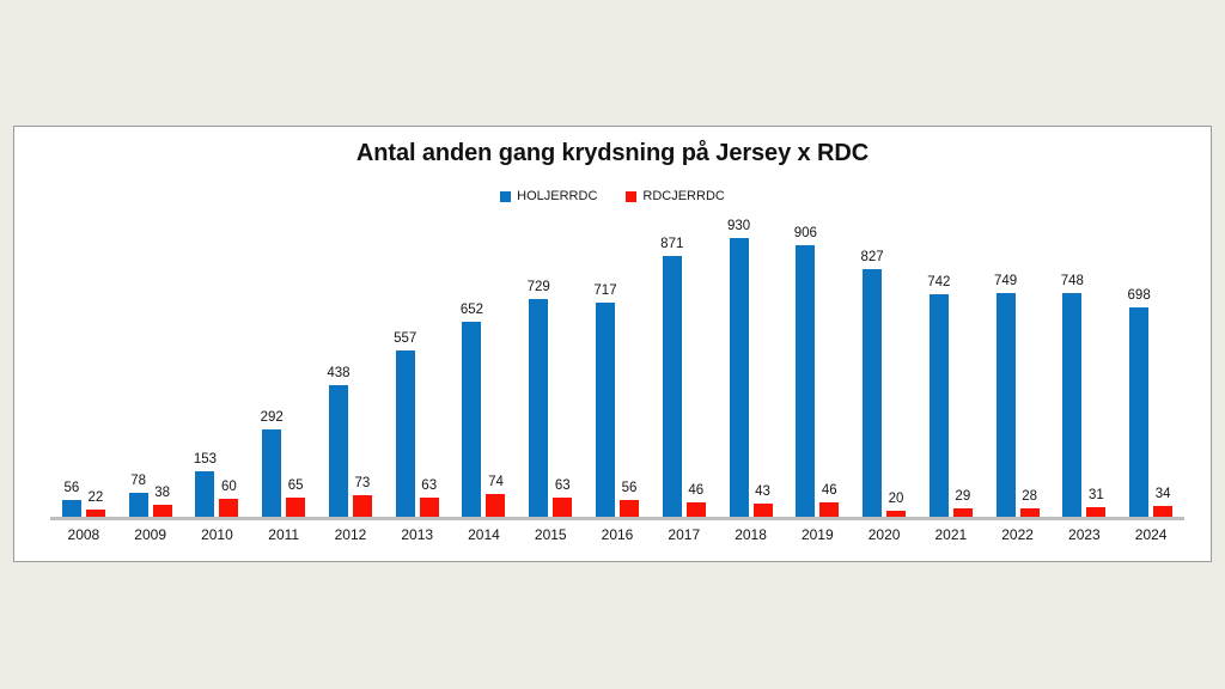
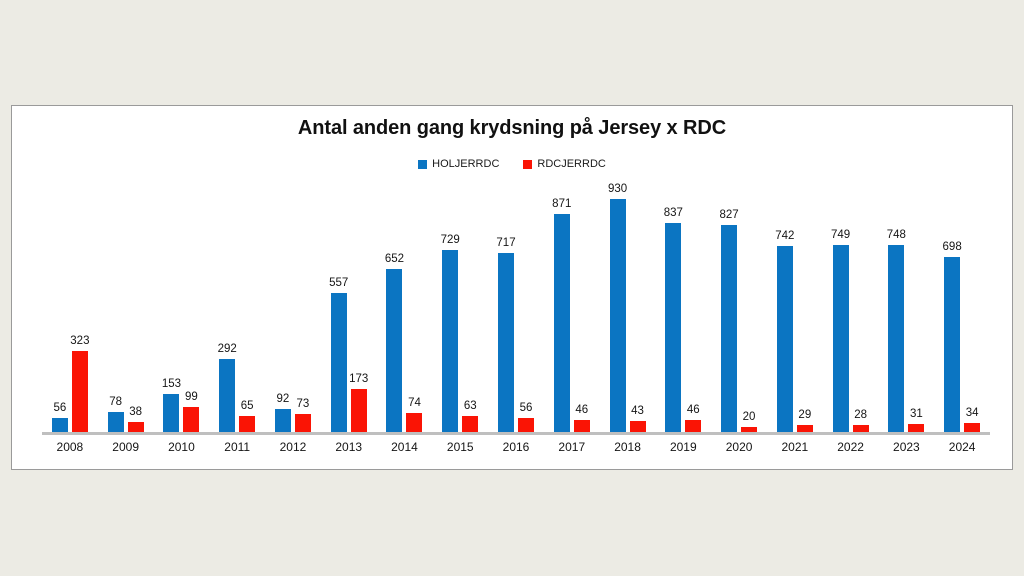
RDCJERRDC/2008: 22 -> 323
RDCJERRDC/2010: 60 -> 99
HOLJERRDC/2012: 438 -> 92
RDCJERRDC/2013: 63 -> 173
HOLJERRDC/2019: 906 -> 837
